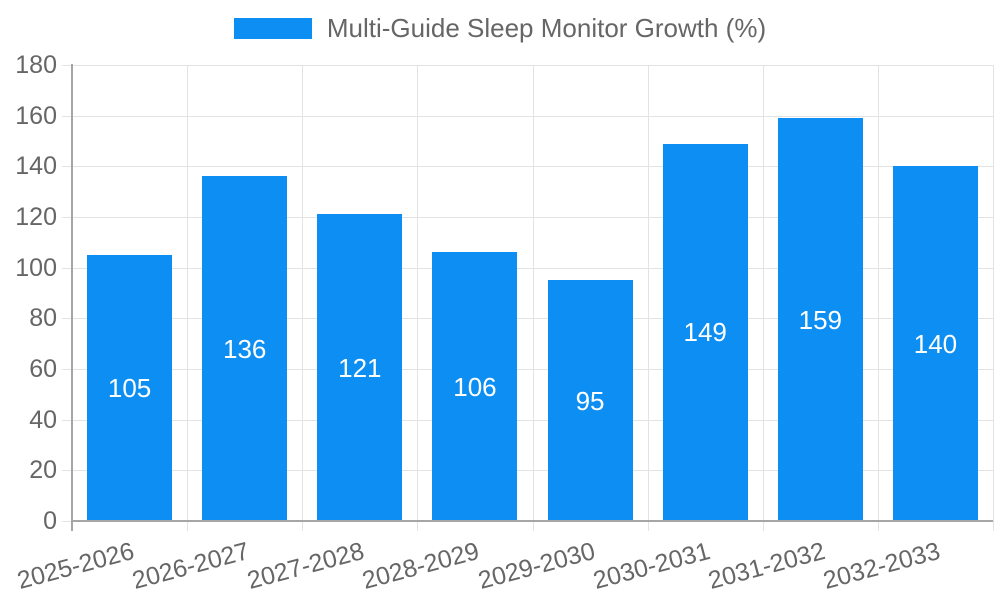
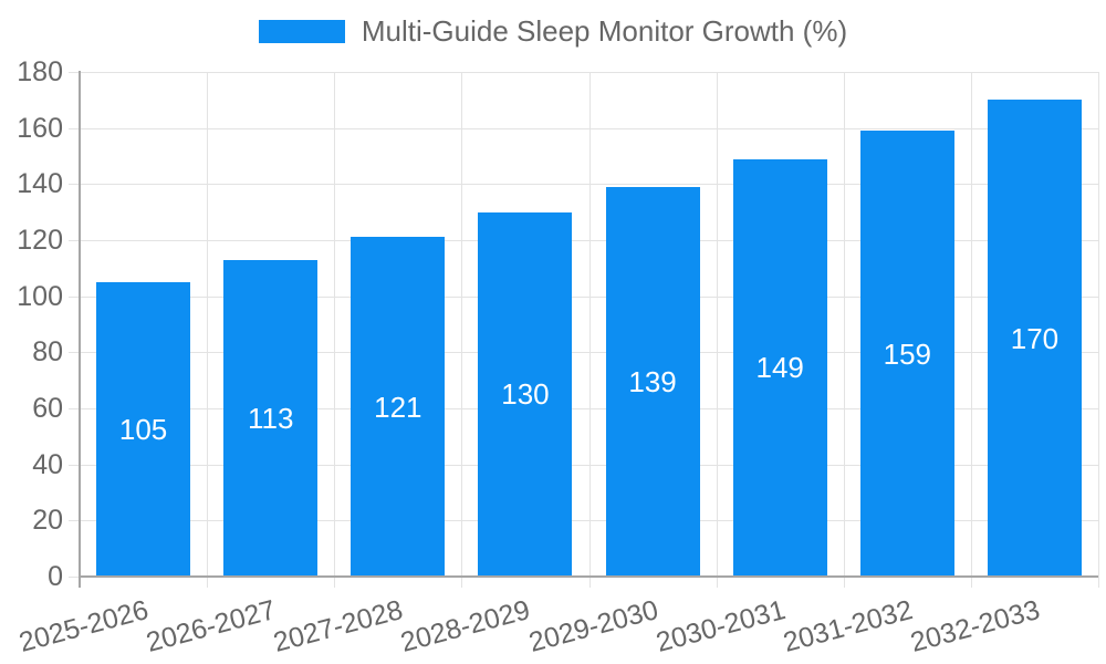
2026-2027: 136 -> 113
2028-2029: 106 -> 130
2029-2030: 95 -> 139
2032-2033: 140 -> 170
